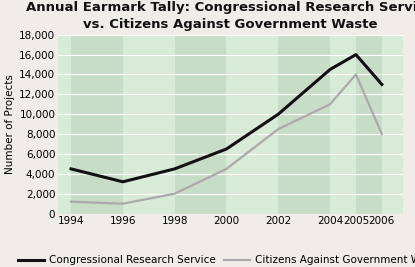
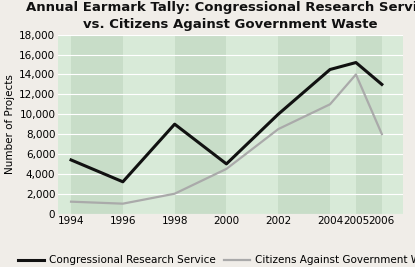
Congressional Research Service/1994: 4,500 -> 5,400
Congressional Research Service/1998: 4,500 -> 9,000
Congressional Research Service/2000: 6,500 -> 5,000
Congressional Research Service/2005: 16,000 -> 15,200
